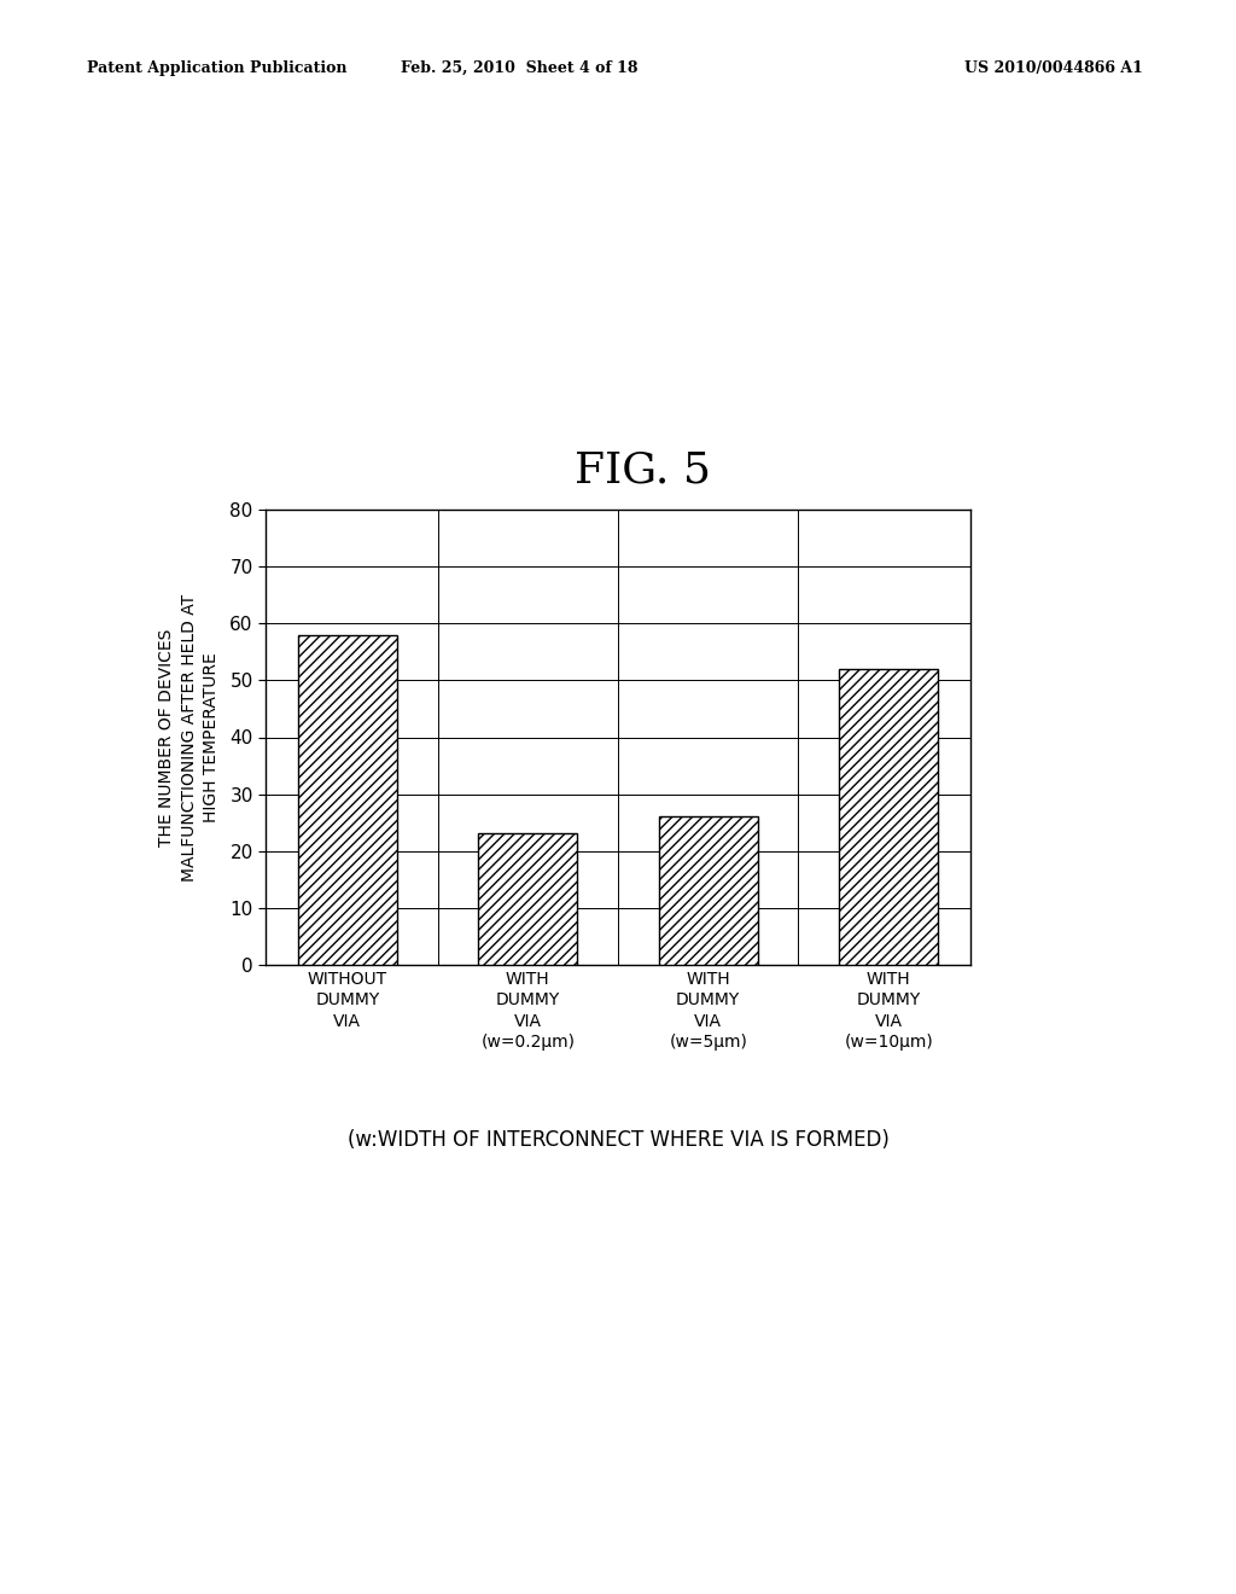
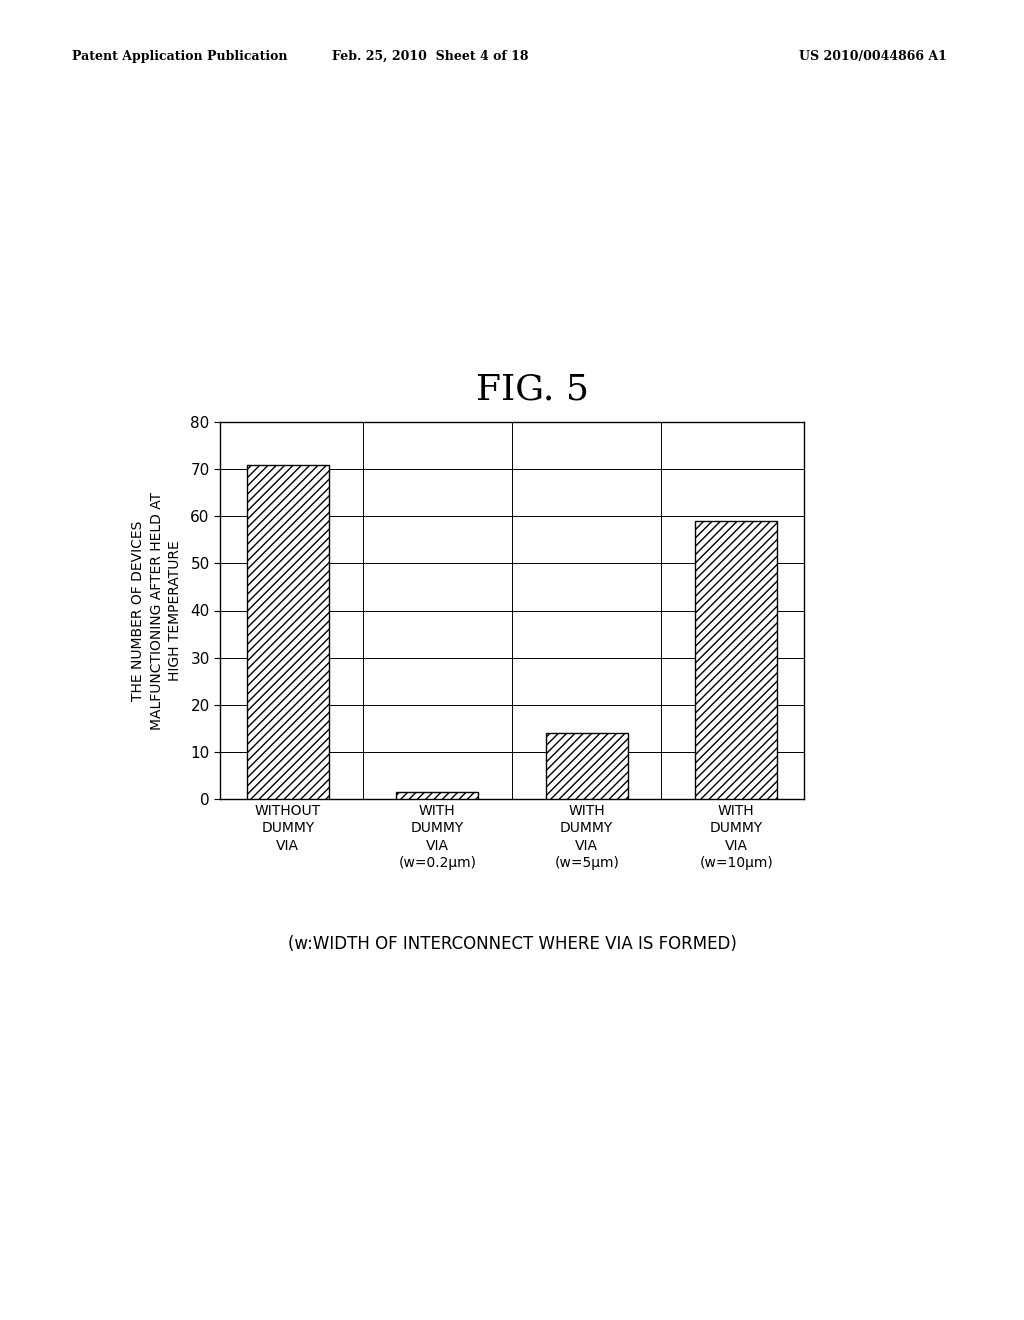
WITHOUT DUMMY VIA: 58.0 -> 71.0
WITH DUMMY VIA (w=0.2μm): 23.0 -> 1.5
WITH DUMMY VIA (w=5μm): 26.0 -> 14.0
WITH DUMMY VIA (w=10μm): 52.0 -> 59.0
